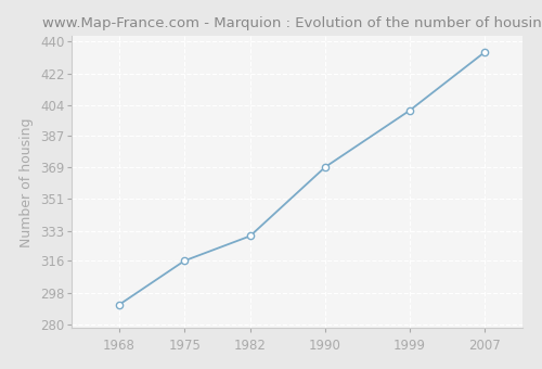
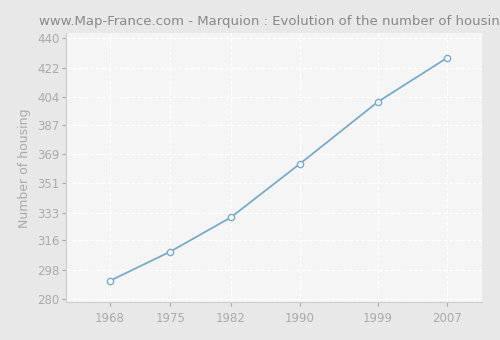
1975: 316 -> 309
1990: 369 -> 363
2007: 434 -> 428
